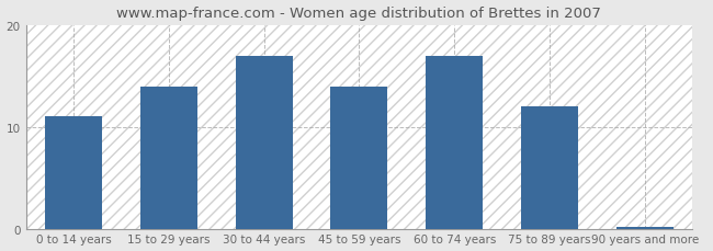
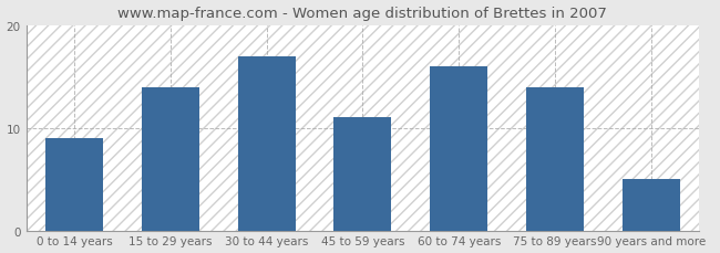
0 to 14 years: 11.0 -> 9.0
45 to 59 years: 14.0 -> 11.0
60 to 74 years: 17.0 -> 16.0
75 to 89 years: 12.0 -> 14.0
90 years and more: 0.2 -> 5.0
